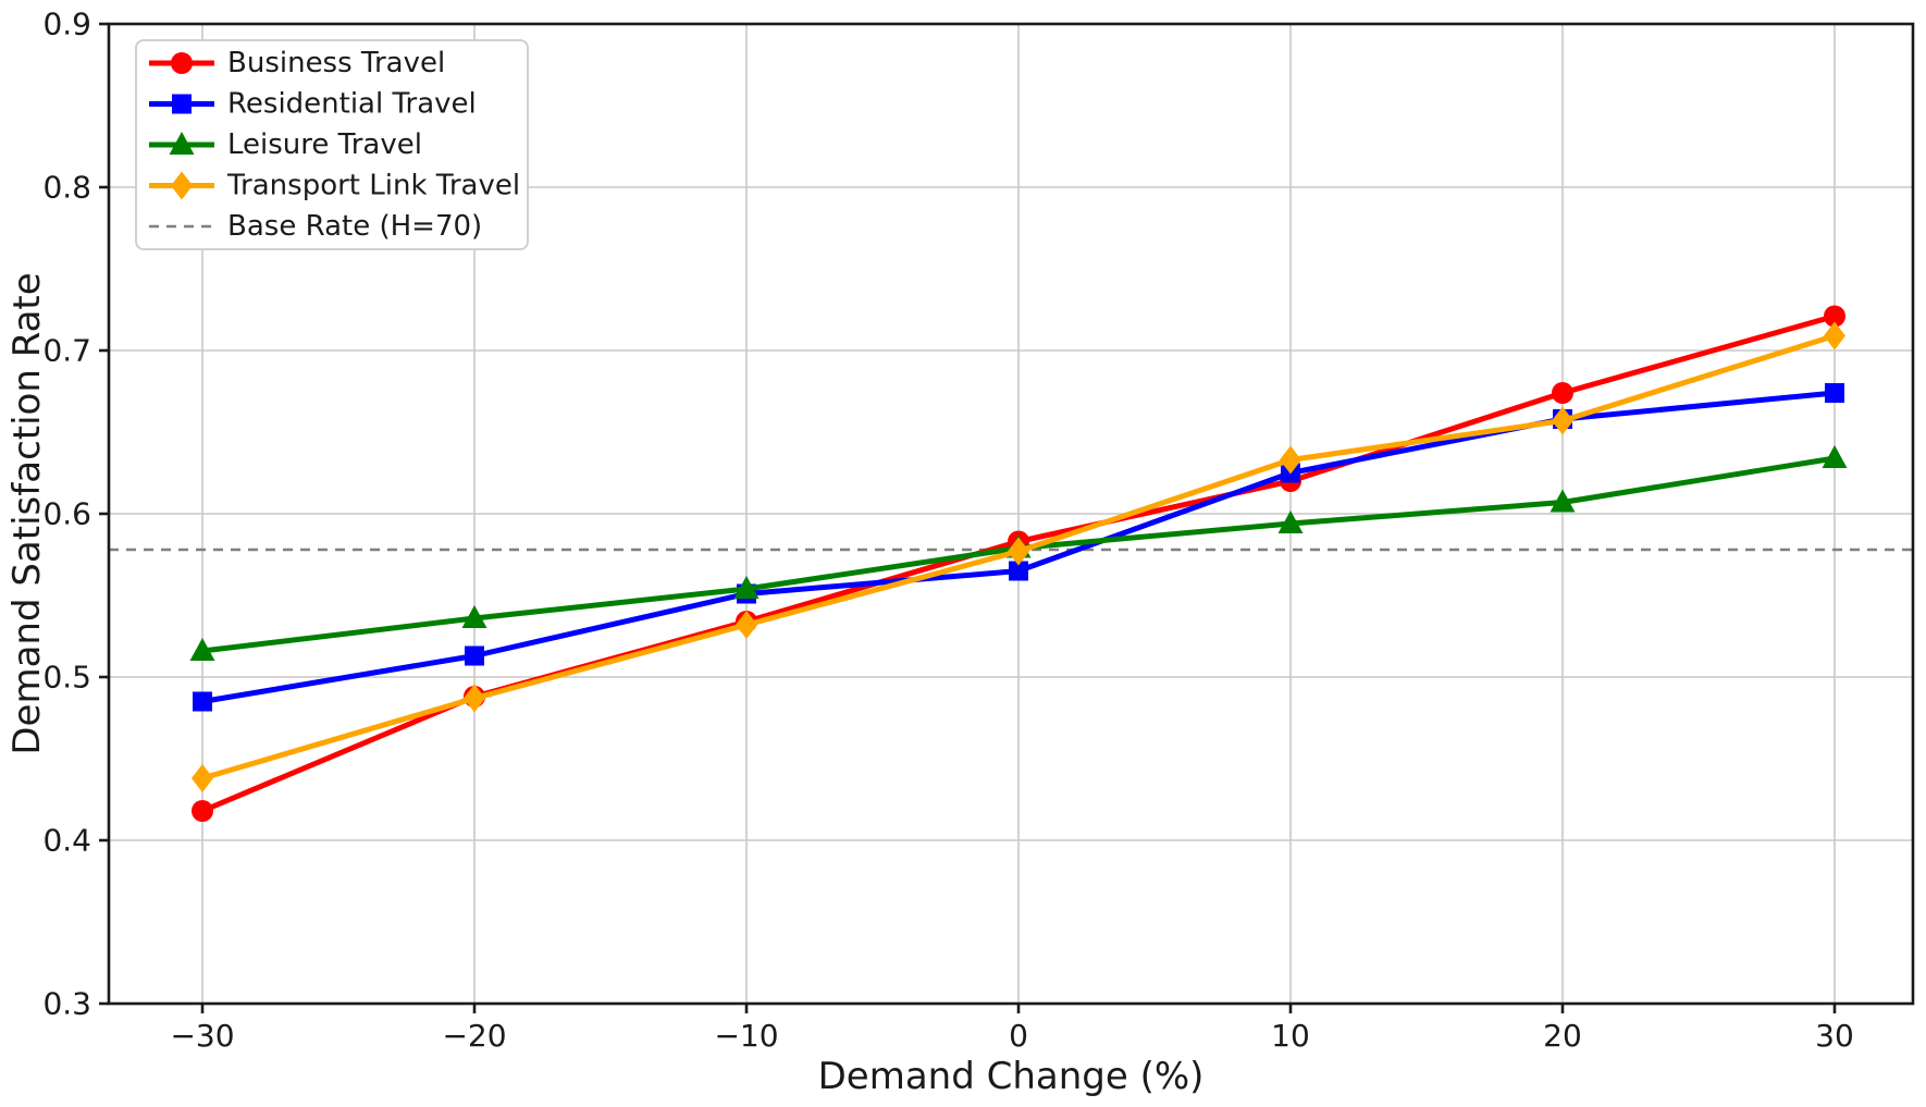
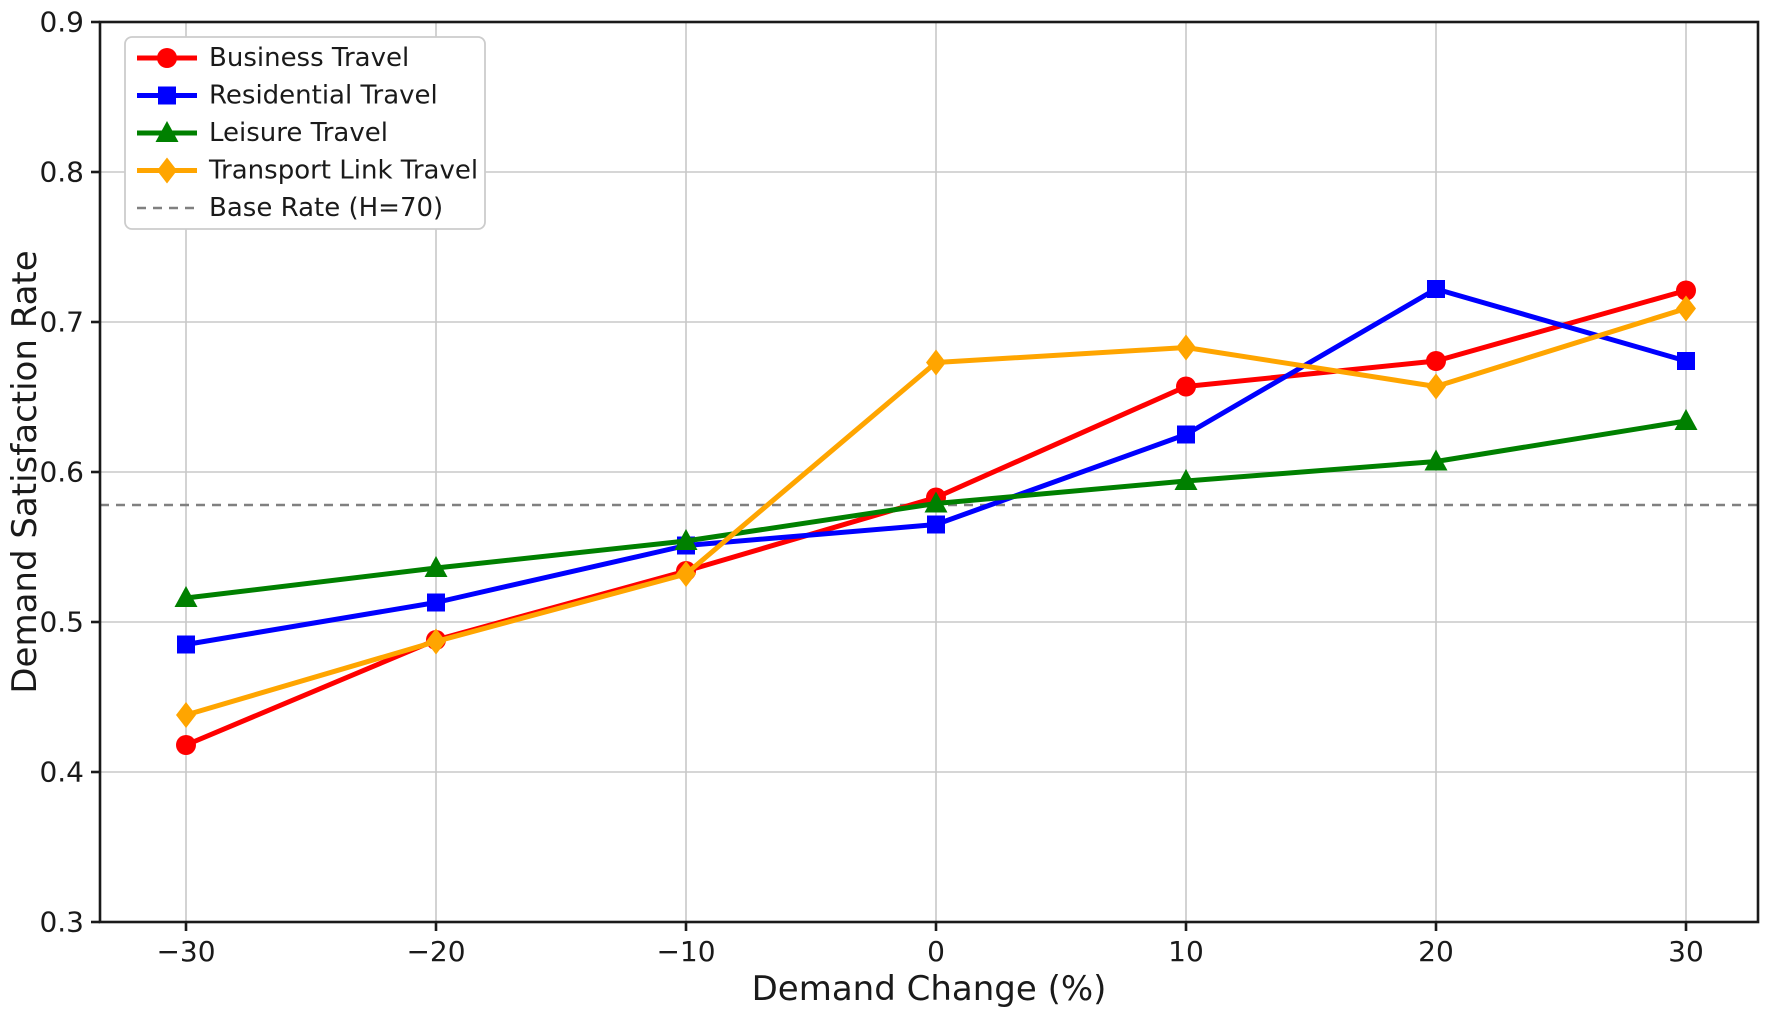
Transport Link Travel/0: 0.577 -> 0.673
Business Travel/10: 0.620 -> 0.657
Transport Link Travel/10: 0.633 -> 0.683
Residential Travel/20: 0.658 -> 0.722
